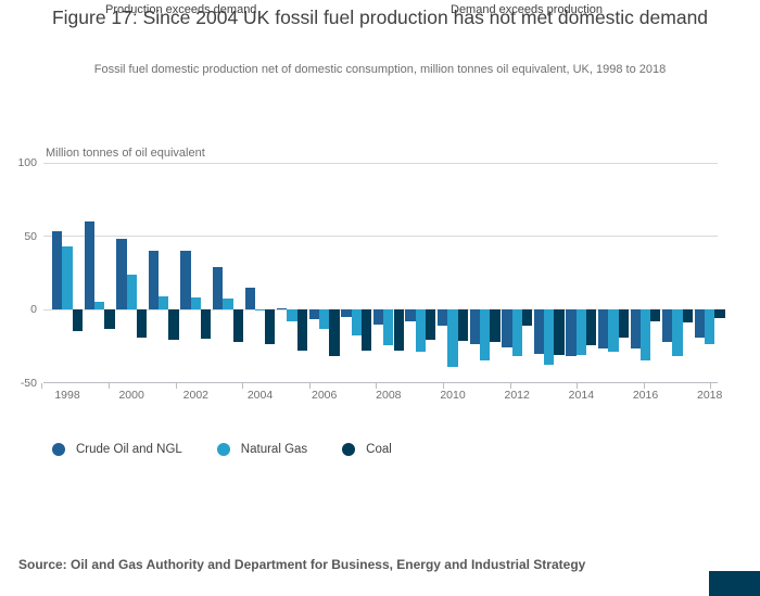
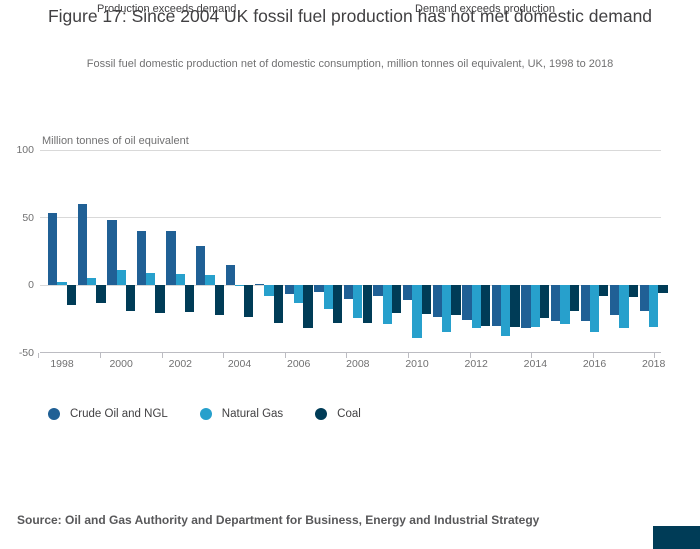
Natural Gas/1998: 43 -> 2
Natural Gas/2000: 24 -> 11
Coal/2012: -11 -> -30
Natural Gas/2018: -24 -> -31
